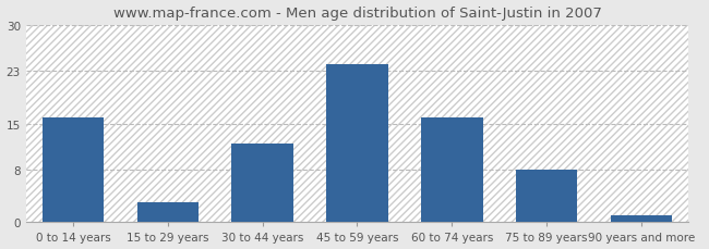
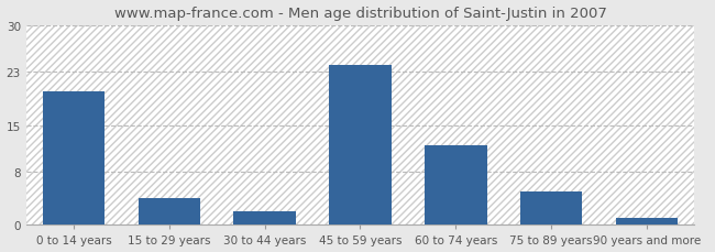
0 to 14 years: 16 -> 20
15 to 29 years: 3 -> 4
30 to 44 years: 12 -> 2
60 to 74 years: 16 -> 12
75 to 89 years: 8 -> 5
